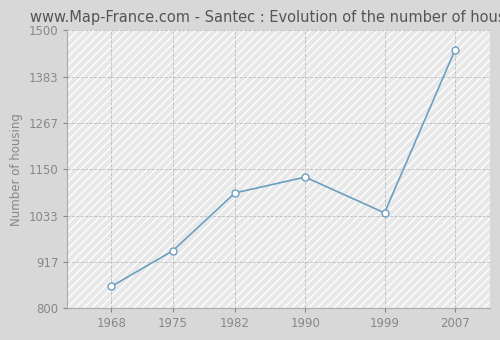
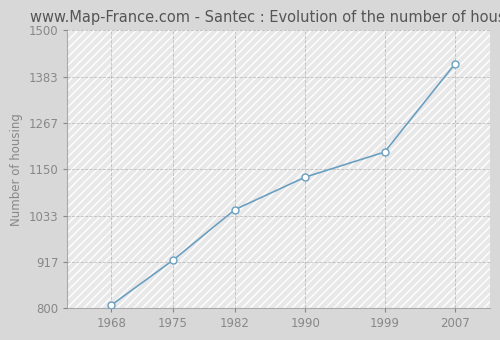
1968: 855 -> 808
1975: 945 -> 921
1982: 1090 -> 1048
1999: 1040 -> 1193
2007: 1450 -> 1415
